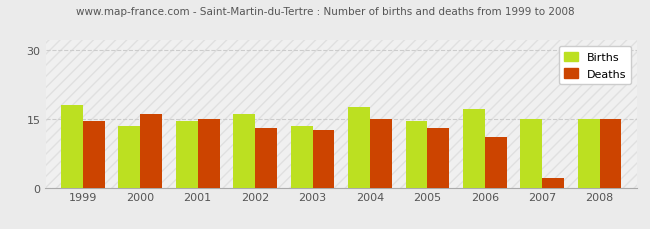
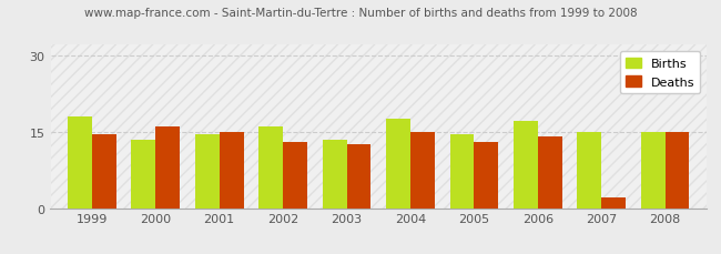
Deaths/2006: 11.0 -> 14.0
